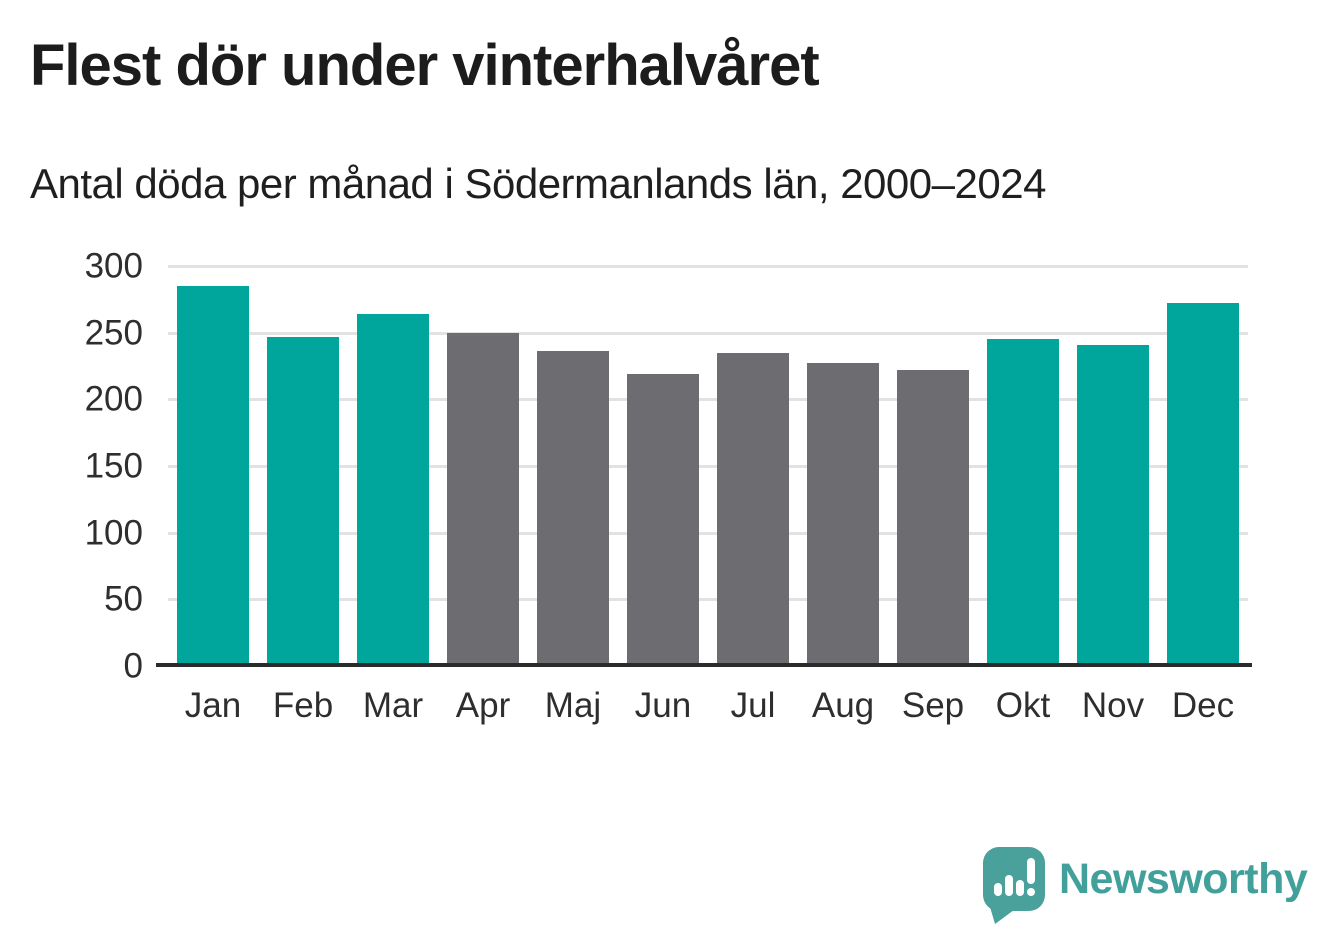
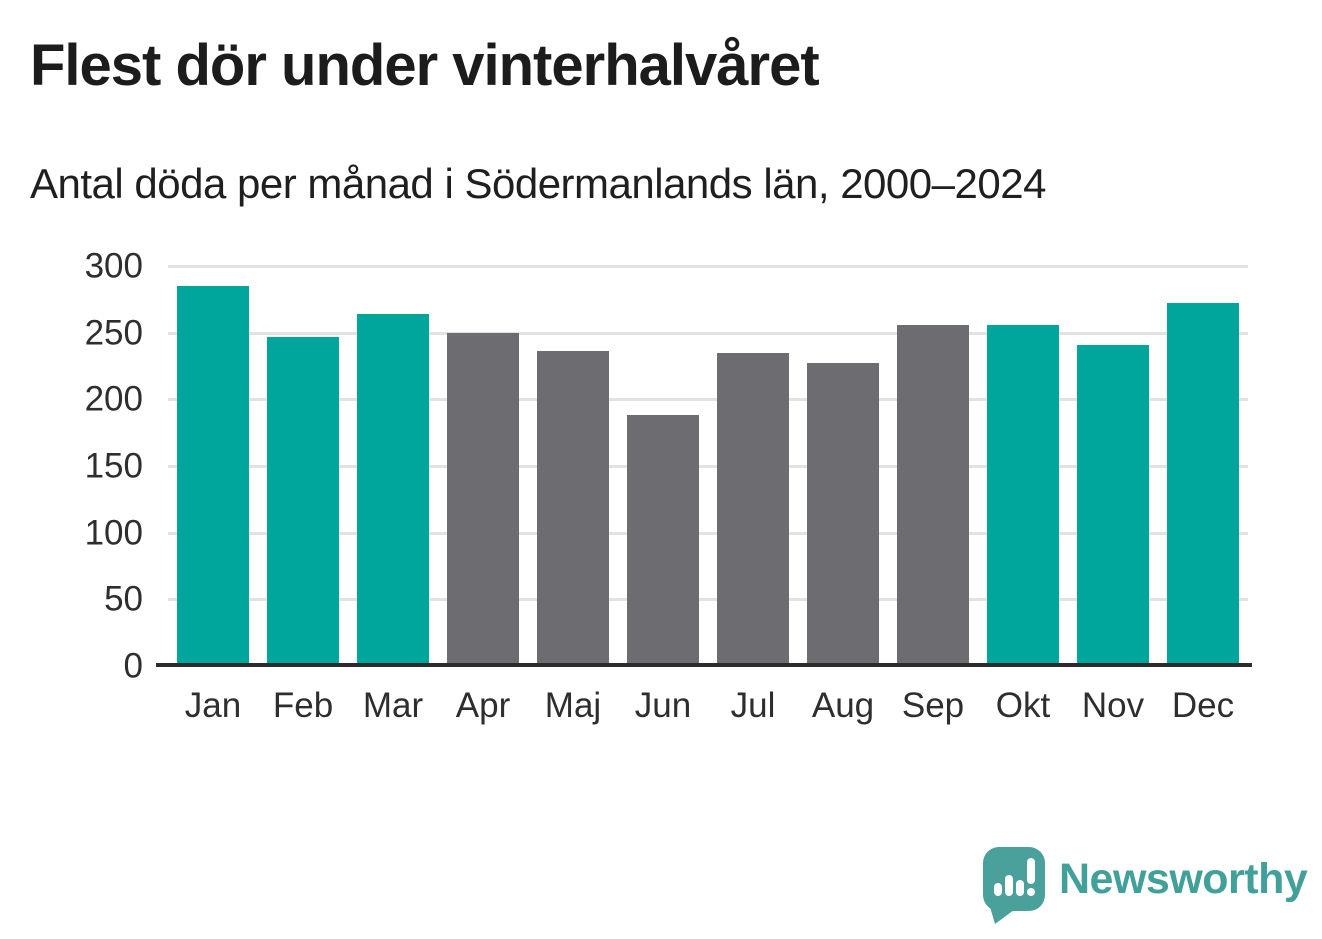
Jun: 219 -> 188
Sep: 222 -> 256
Okt: 245 -> 256
